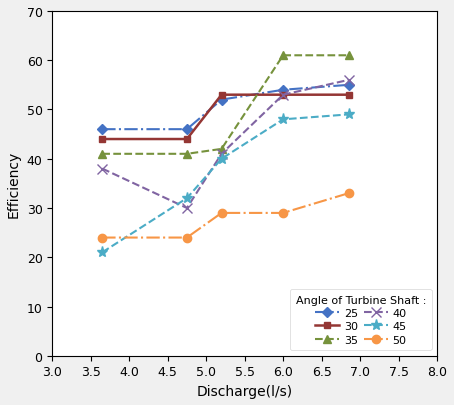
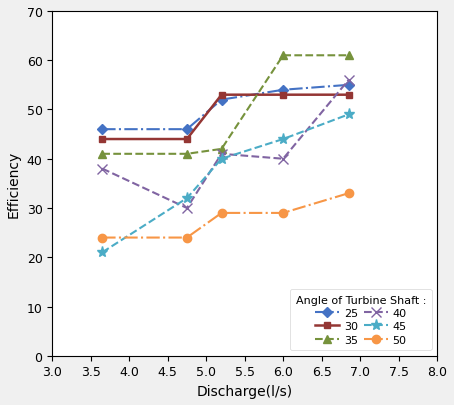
40/6.0: 53 -> 40
45/6.0: 48 -> 44
